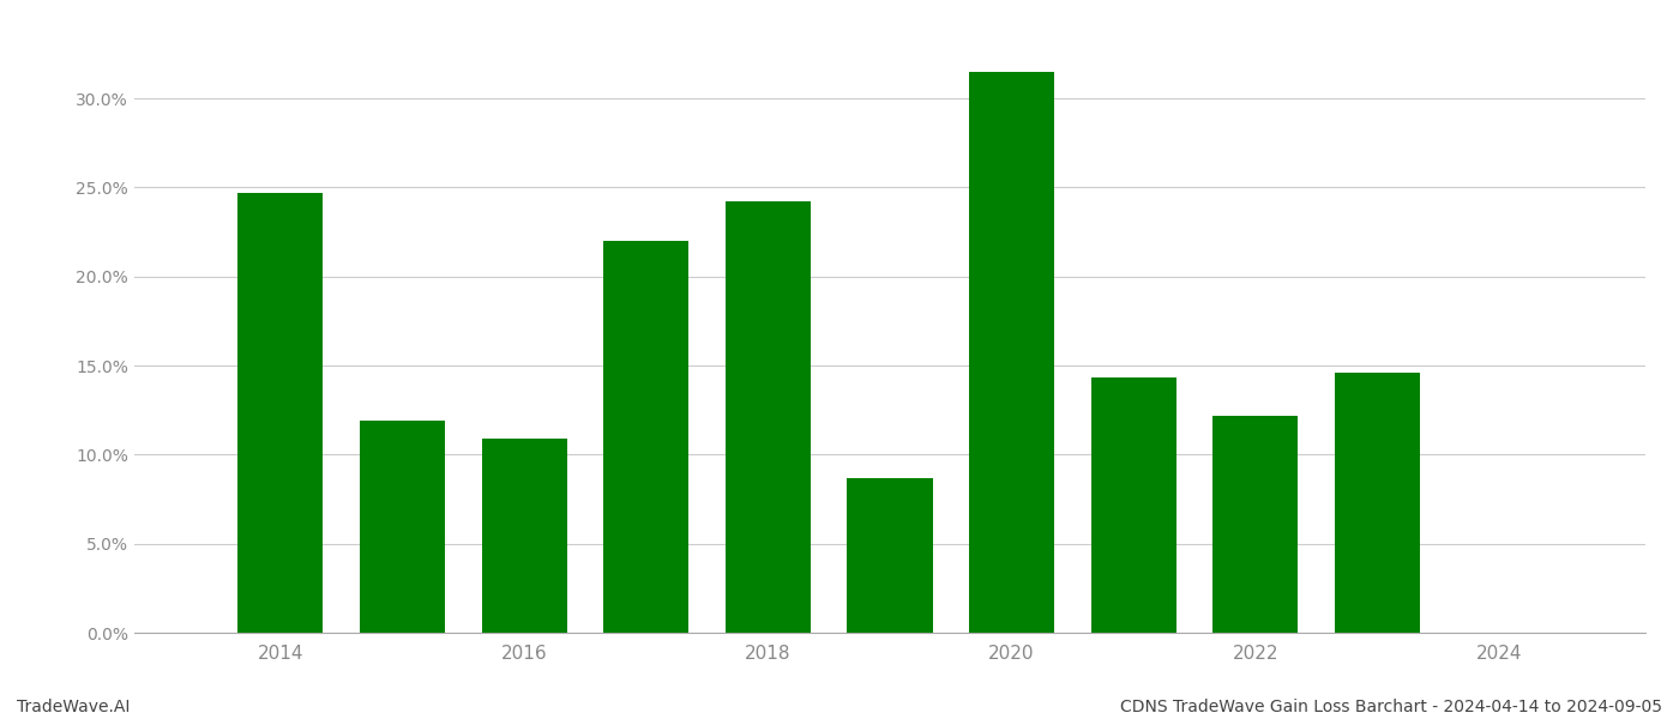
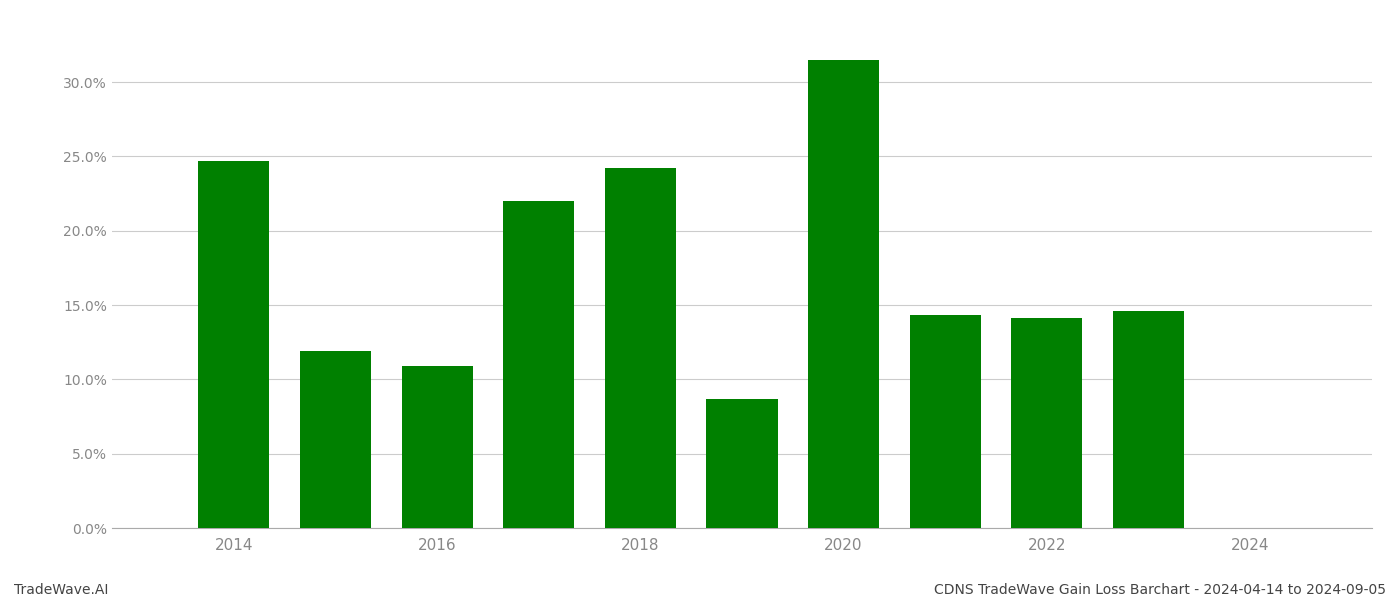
2022: 12.2% -> 14.1%
